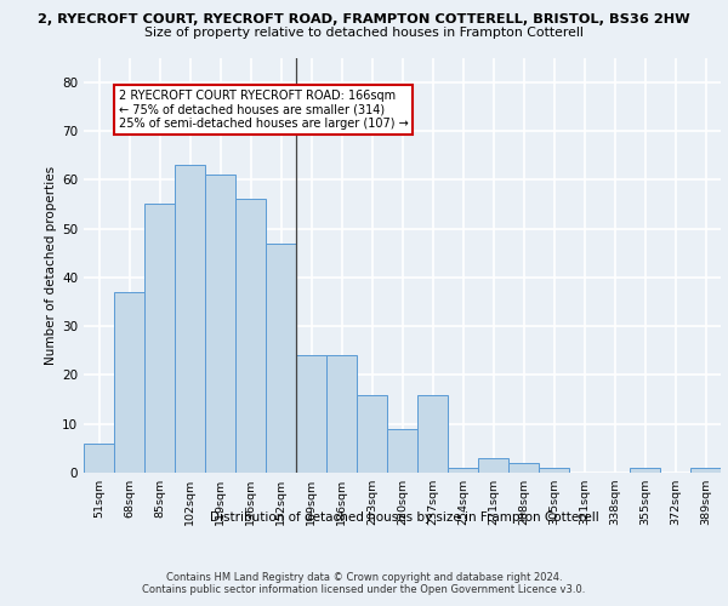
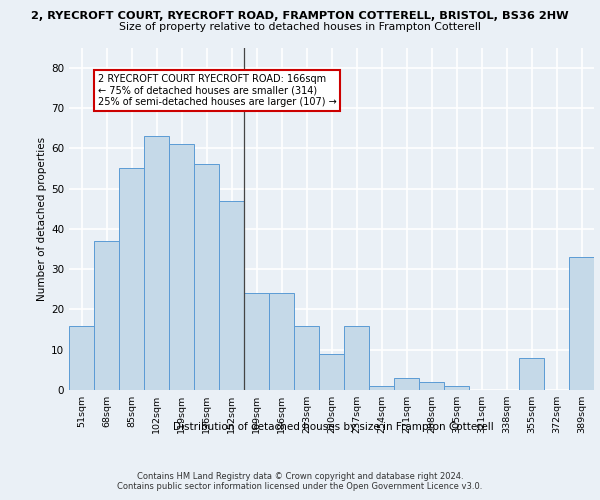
51sqm: 6 -> 16
355sqm: 1 -> 8
389sqm: 1 -> 33
